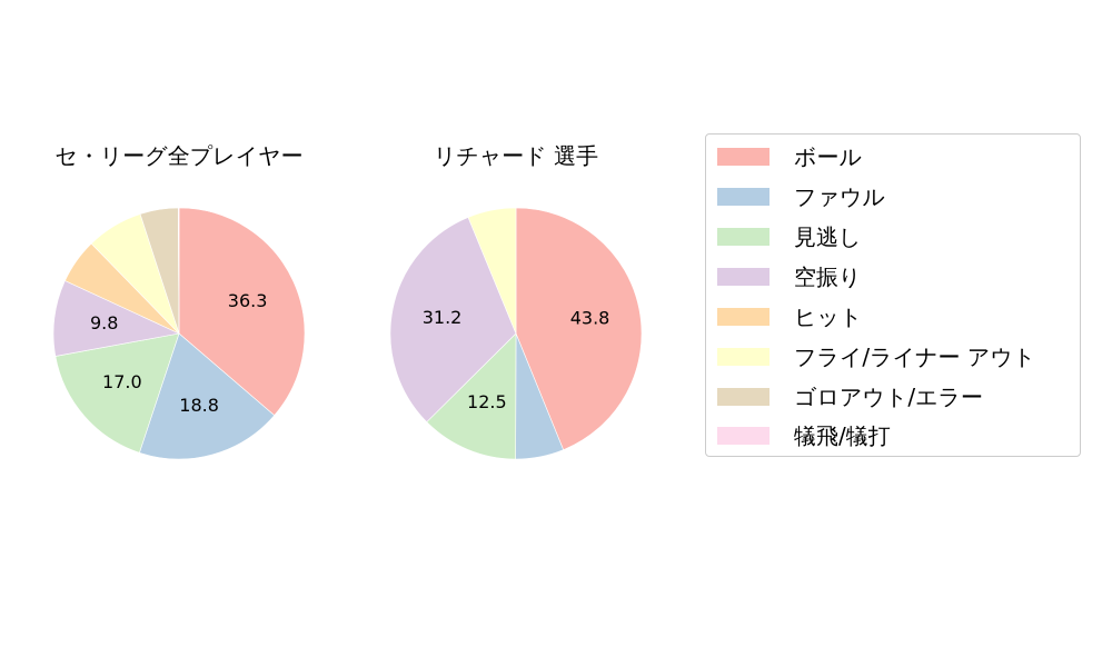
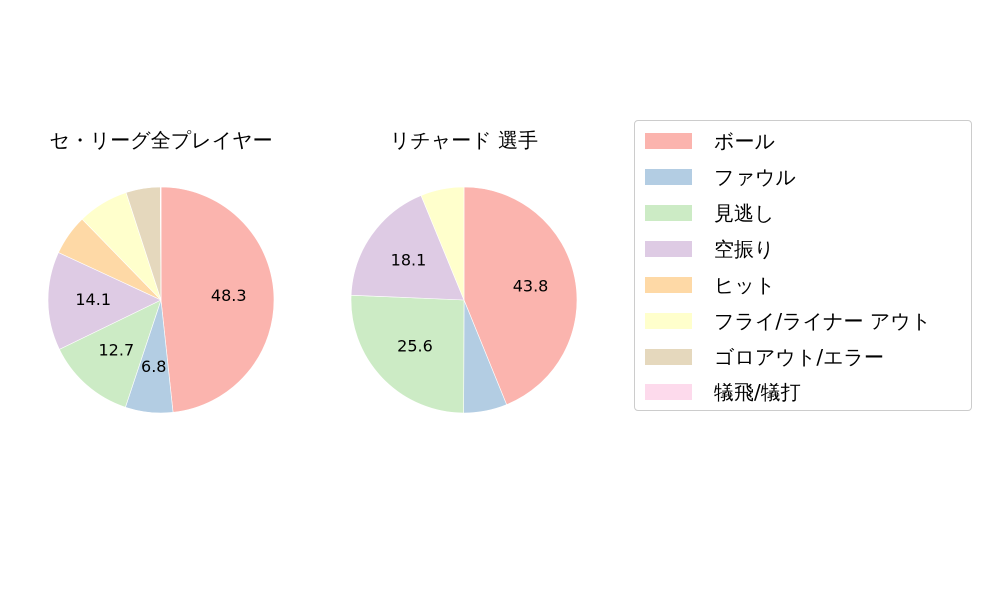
セ・リーグ全プレイヤー/ボール: 36.3 -> 48.3
セ・リーグ全プレイヤー/ファウル: 18.8 -> 6.8
セ・リーグ全プレイヤー/見逃し: 17.0 -> 12.7
セ・リーグ全プレイヤー/空振り: 9.8 -> 14.1
リチャード 選手/見逃し: 12.5 -> 25.6
リチャード 選手/空振り: 31.2 -> 18.1
